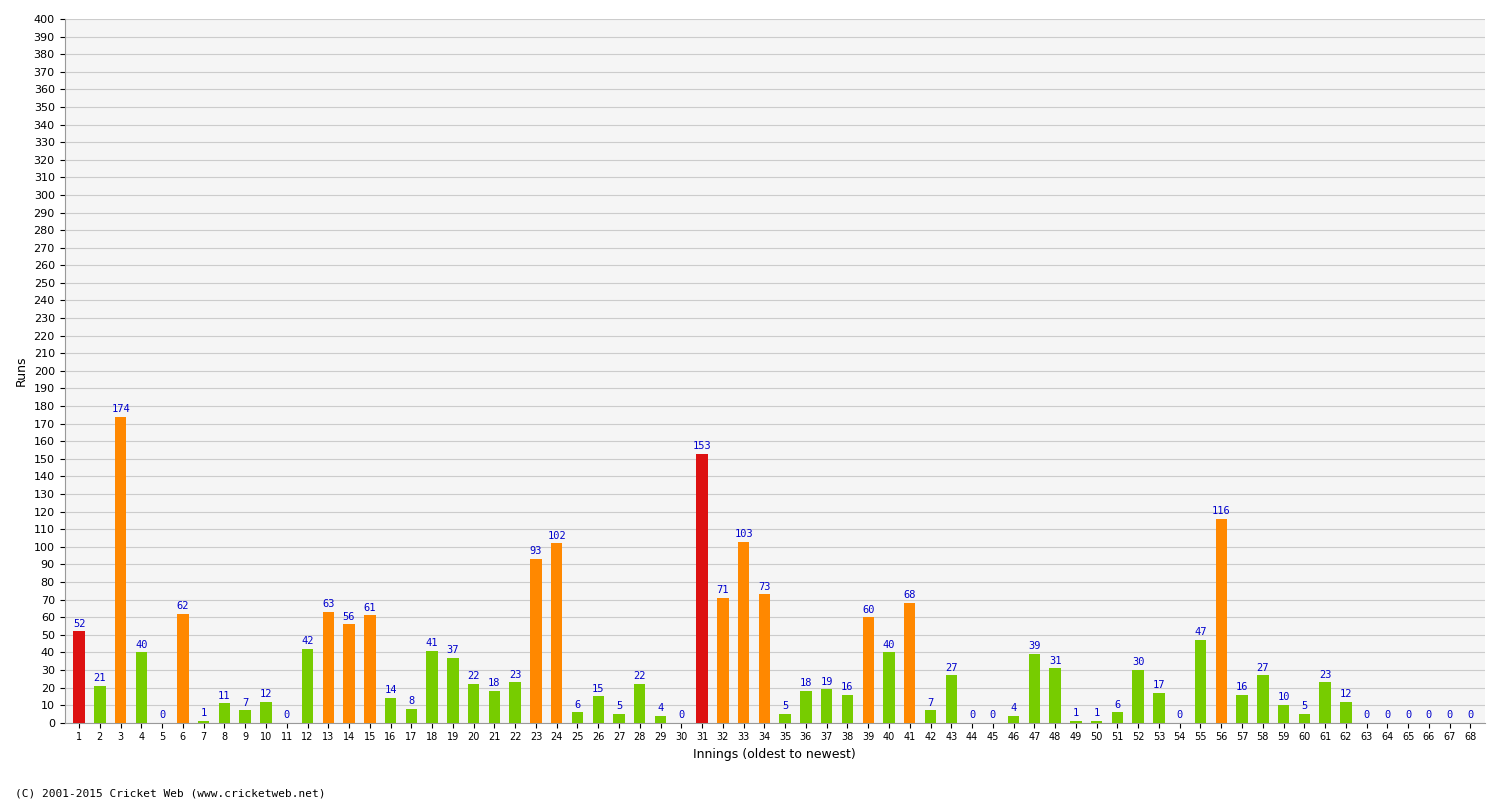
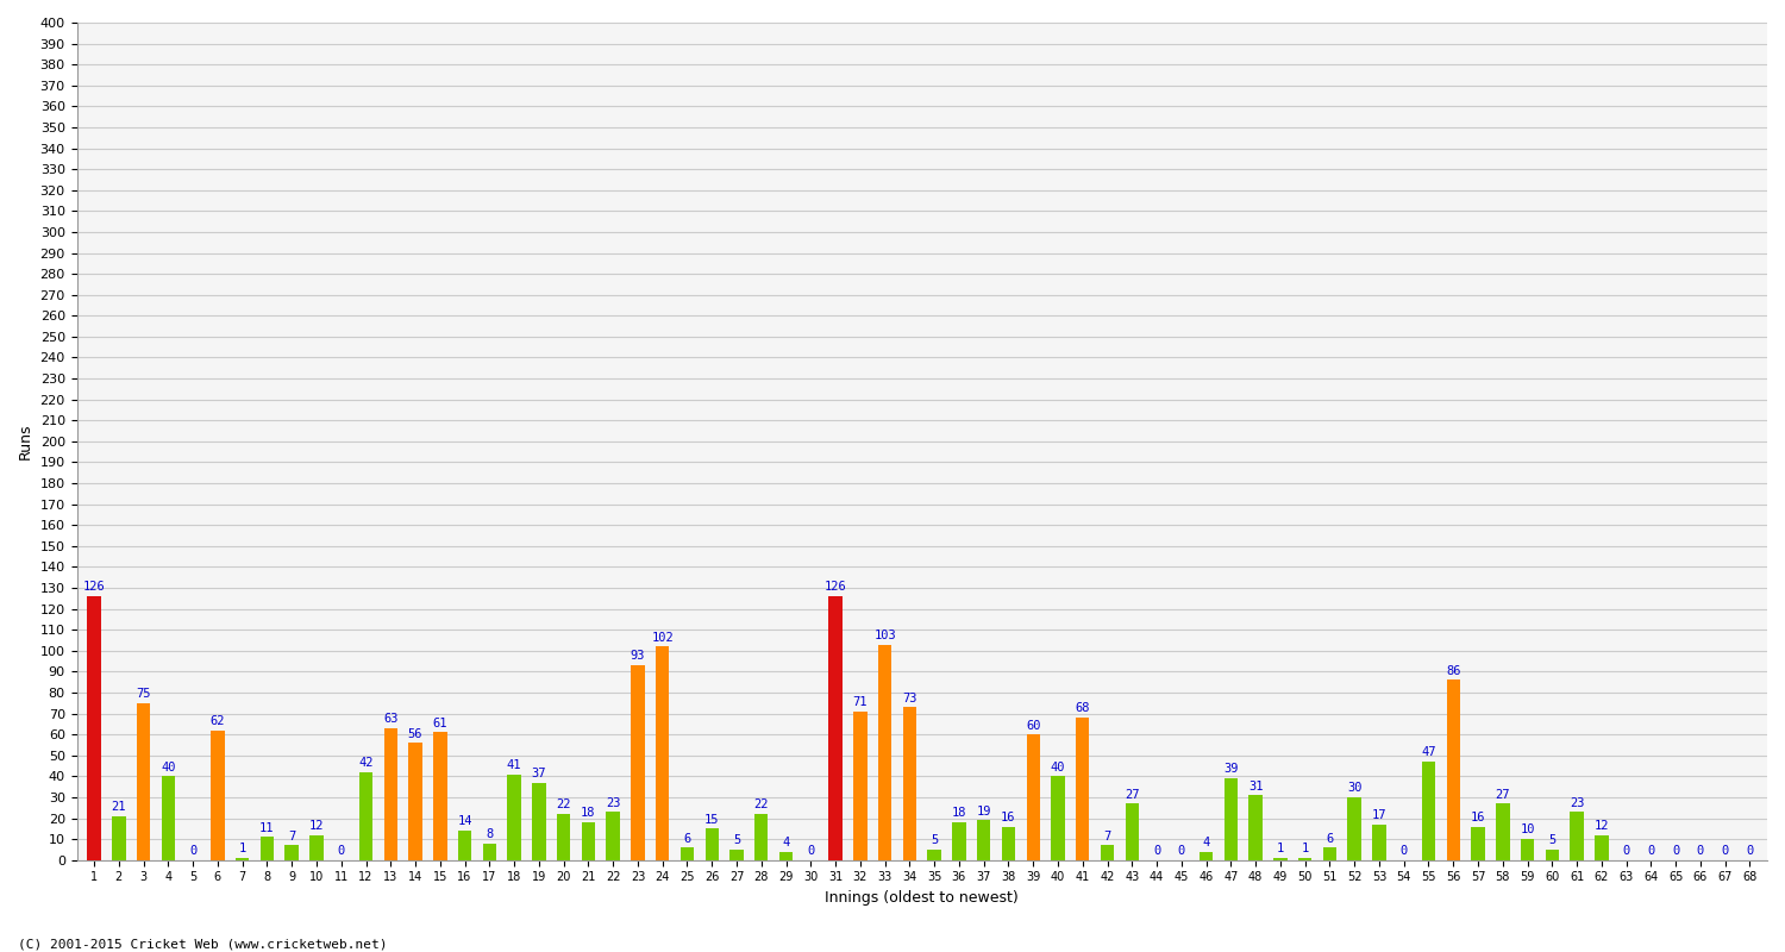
1: 52 -> 126
3: 174 -> 75
31: 153 -> 126
56: 116 -> 86
